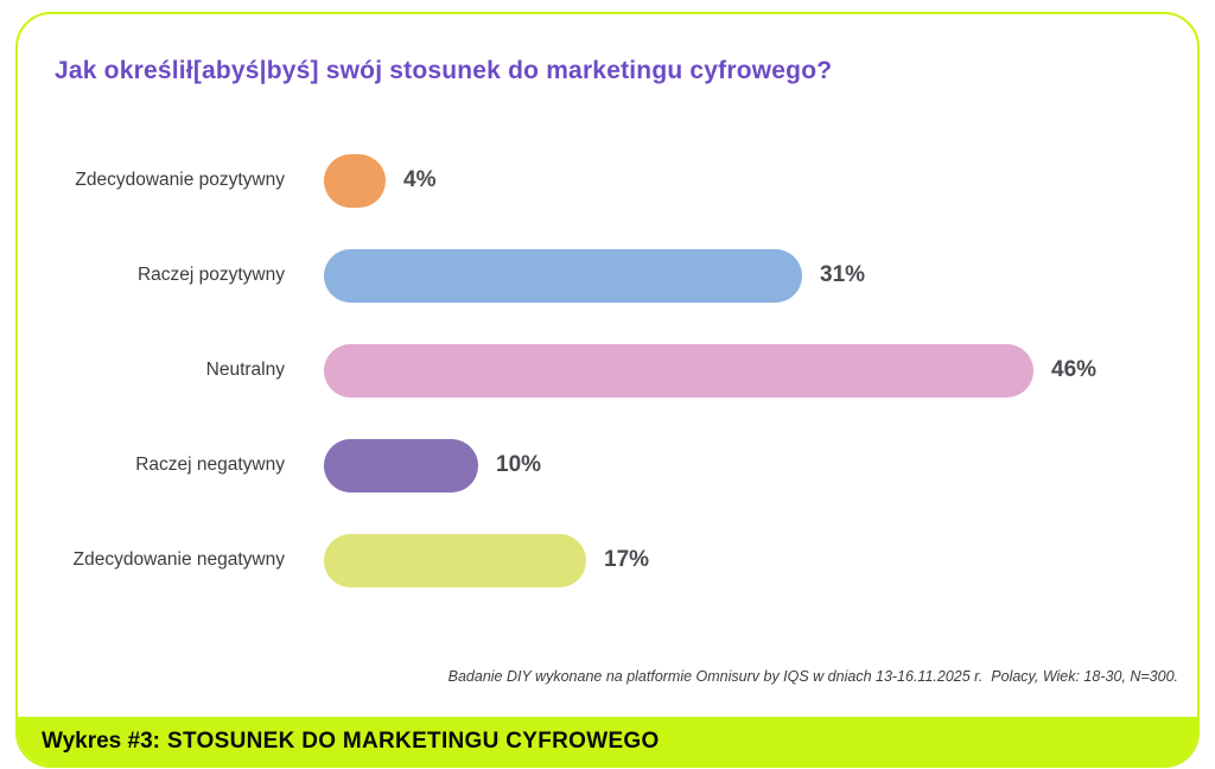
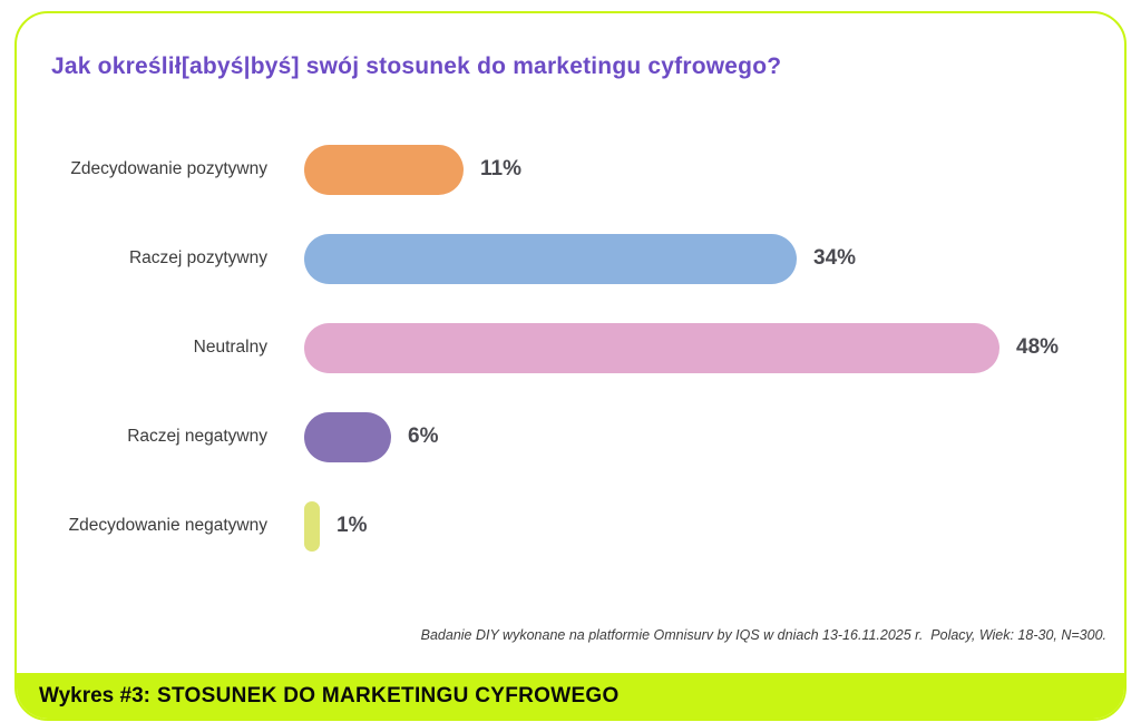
Zdecydowanie pozytywny: 4% -> 11%
Raczej pozytywny: 31% -> 34%
Neutralny: 46% -> 48%
Raczej negatywny: 10% -> 6%
Zdecydowanie negatywny: 17% -> 1%
